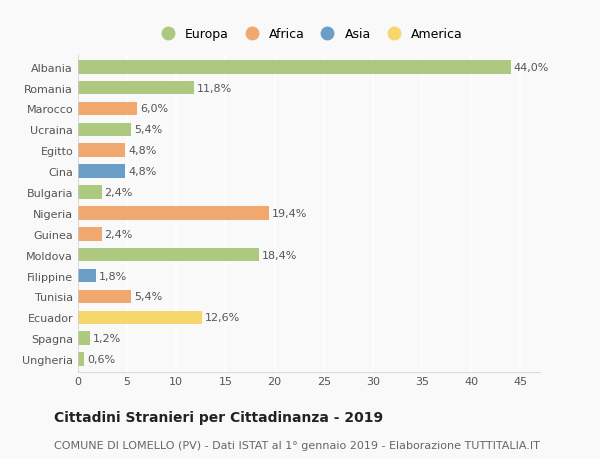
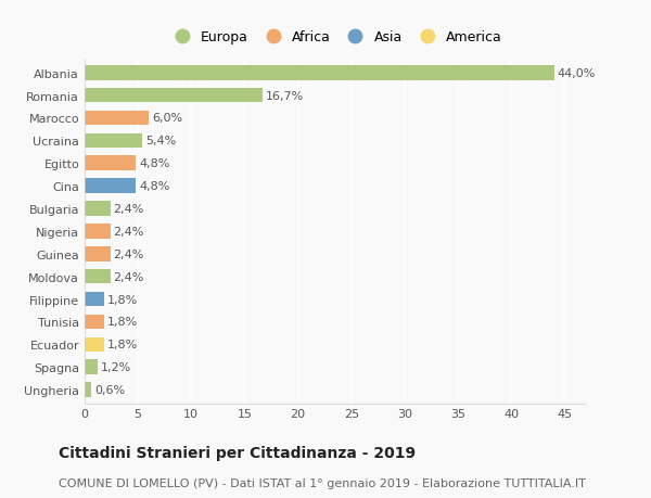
Romania: 11,8% -> 16,7%
Nigeria: 19,4% -> 2,4%
Moldova: 18,4% -> 2,4%
Tunisia: 5,4% -> 1,8%
Ecuador: 12,6% -> 1,8%
